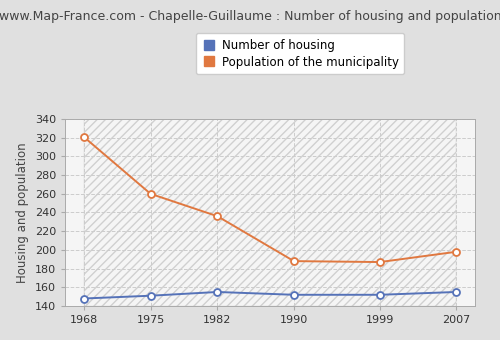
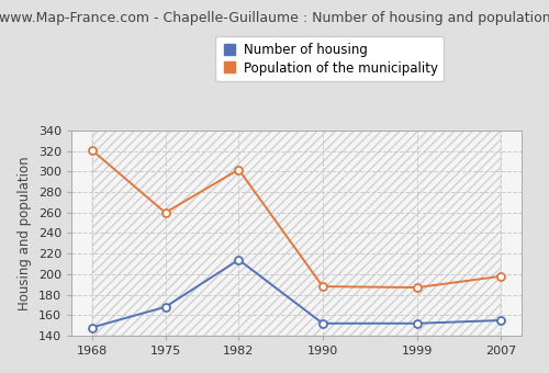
Number of housing/1975: 151 -> 168
Number of housing/1982: 155 -> 214
Population of the municipality/1982: 236 -> 302
